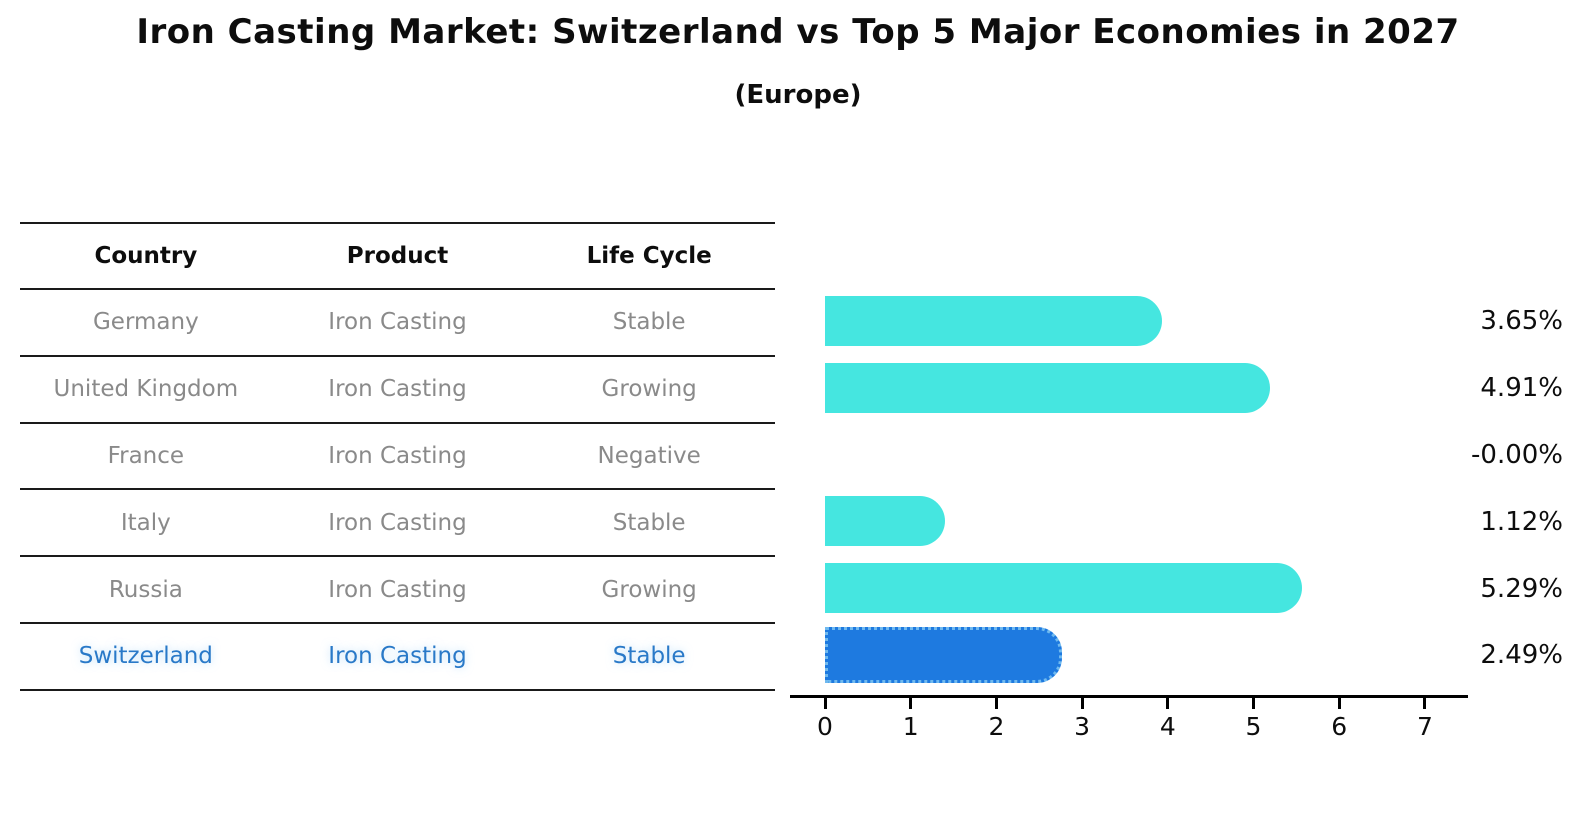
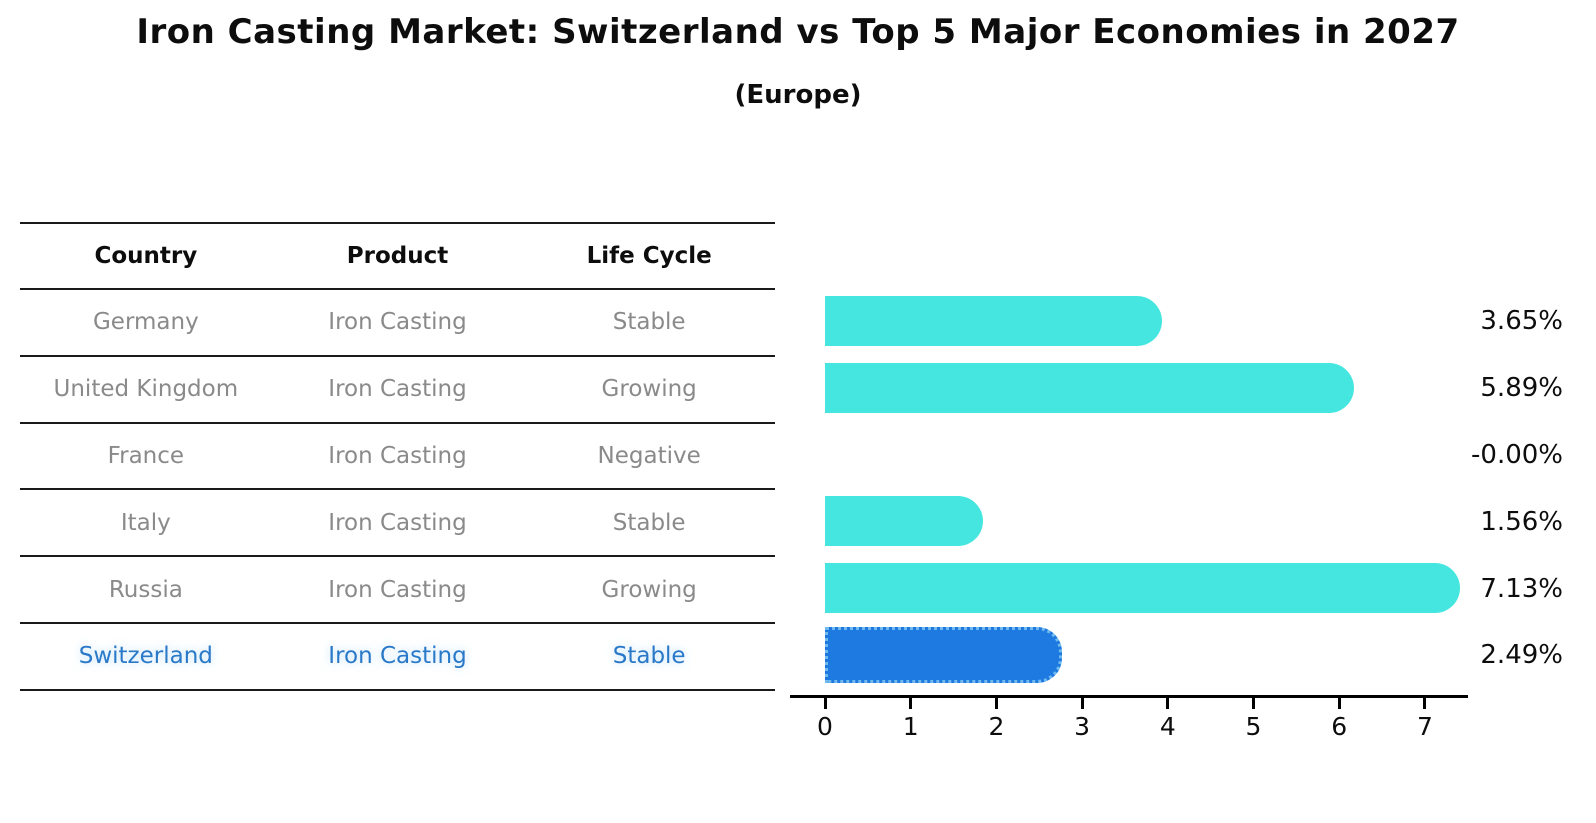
United Kingdom: 4.91% -> 5.89%
Italy: 1.12% -> 1.56%
Russia: 5.29% -> 7.13%
